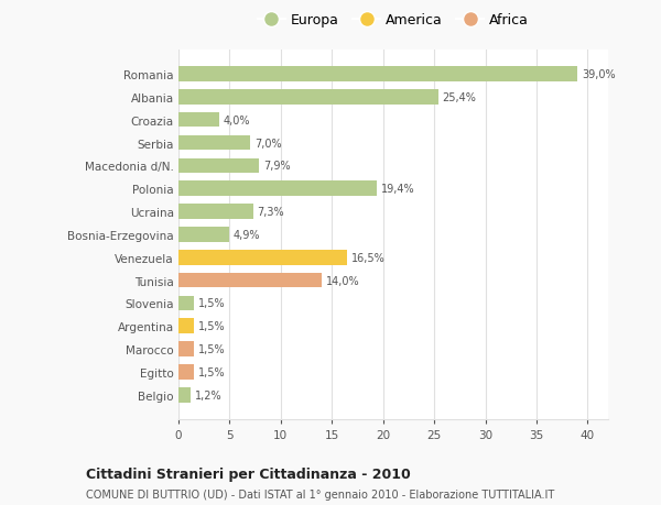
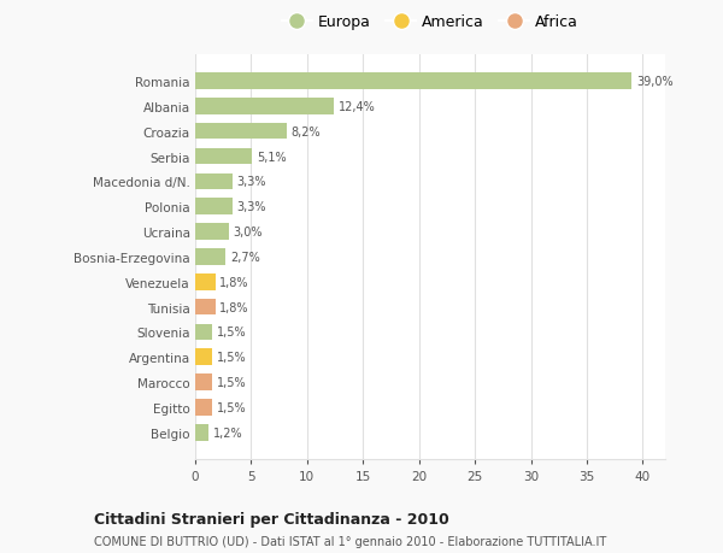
Albania: 25,4% -> 12,4%
Croazia: 4,0% -> 8,2%
Serbia: 7,0% -> 5,1%
Macedonia d/N.: 7,9% -> 3,3%
Polonia: 19,4% -> 3,3%
Ucraina: 7,3% -> 3,0%
Bosnia-Erzegovina: 4,9% -> 2,7%
Venezuela: 16,5% -> 1,8%
Tunisia: 14,0% -> 1,8%
